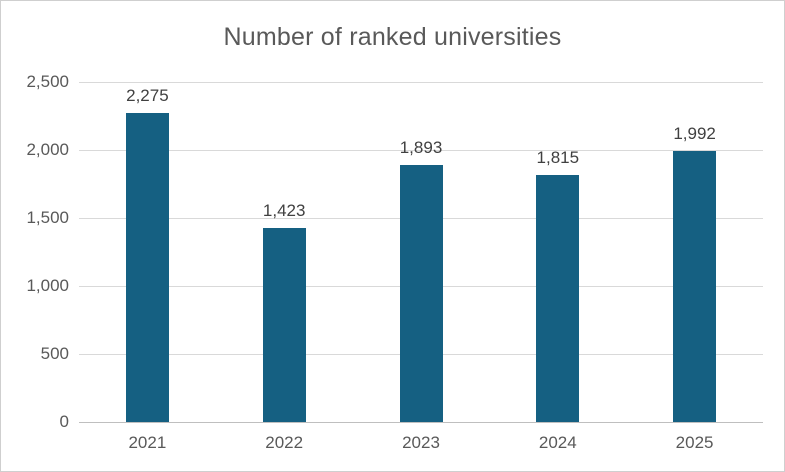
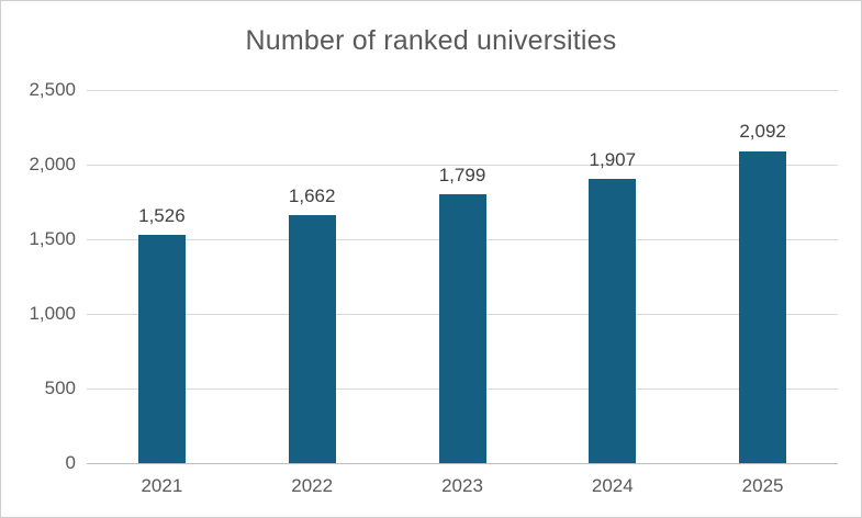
2021: 2,275 -> 1,526
2022: 1,423 -> 1,662
2023: 1,893 -> 1,799
2024: 1,815 -> 1,907
2025: 1,992 -> 2,092
